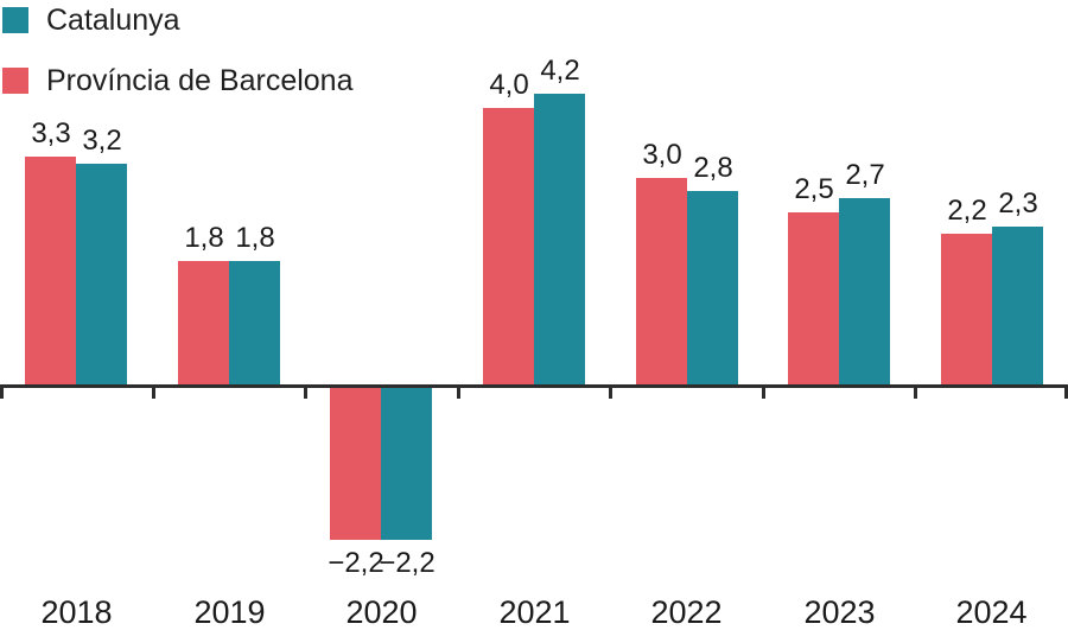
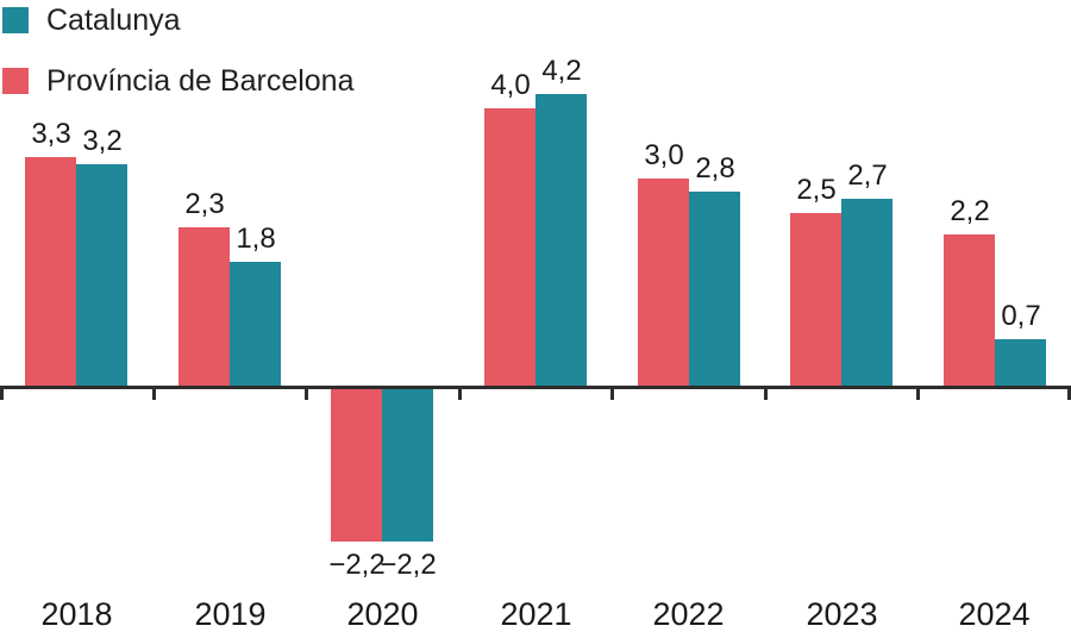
Província de Barcelona/2019: 1,8 -> 2,3
Catalunya/2024: 2,3 -> 0,7
